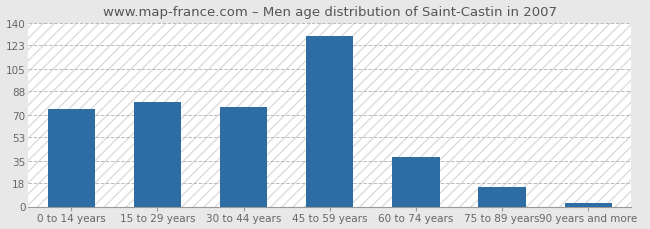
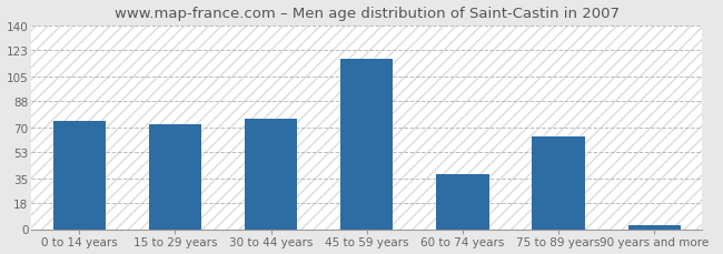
15 to 29 years: 80 -> 72
45 to 59 years: 130 -> 117
75 to 89 years: 15 -> 64
